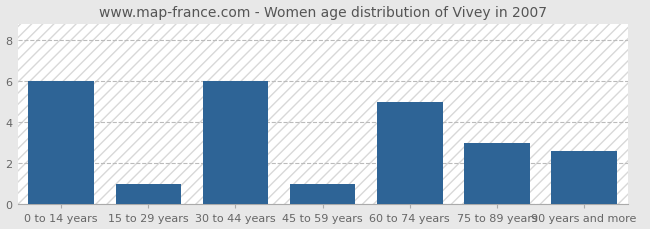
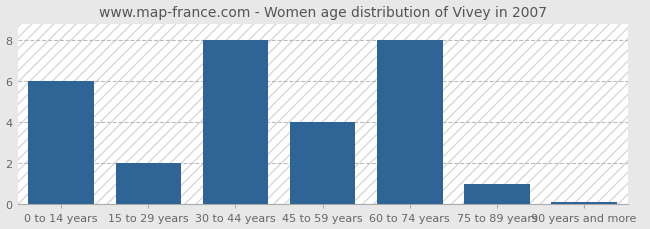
15 to 29 years: 1.0 -> 2.0
30 to 44 years: 6.0 -> 8.0
45 to 59 years: 1.0 -> 4.0
60 to 74 years: 5.0 -> 8.0
75 to 89 years: 3.0 -> 1.0
90 years and more: 2.6 -> 0.1
